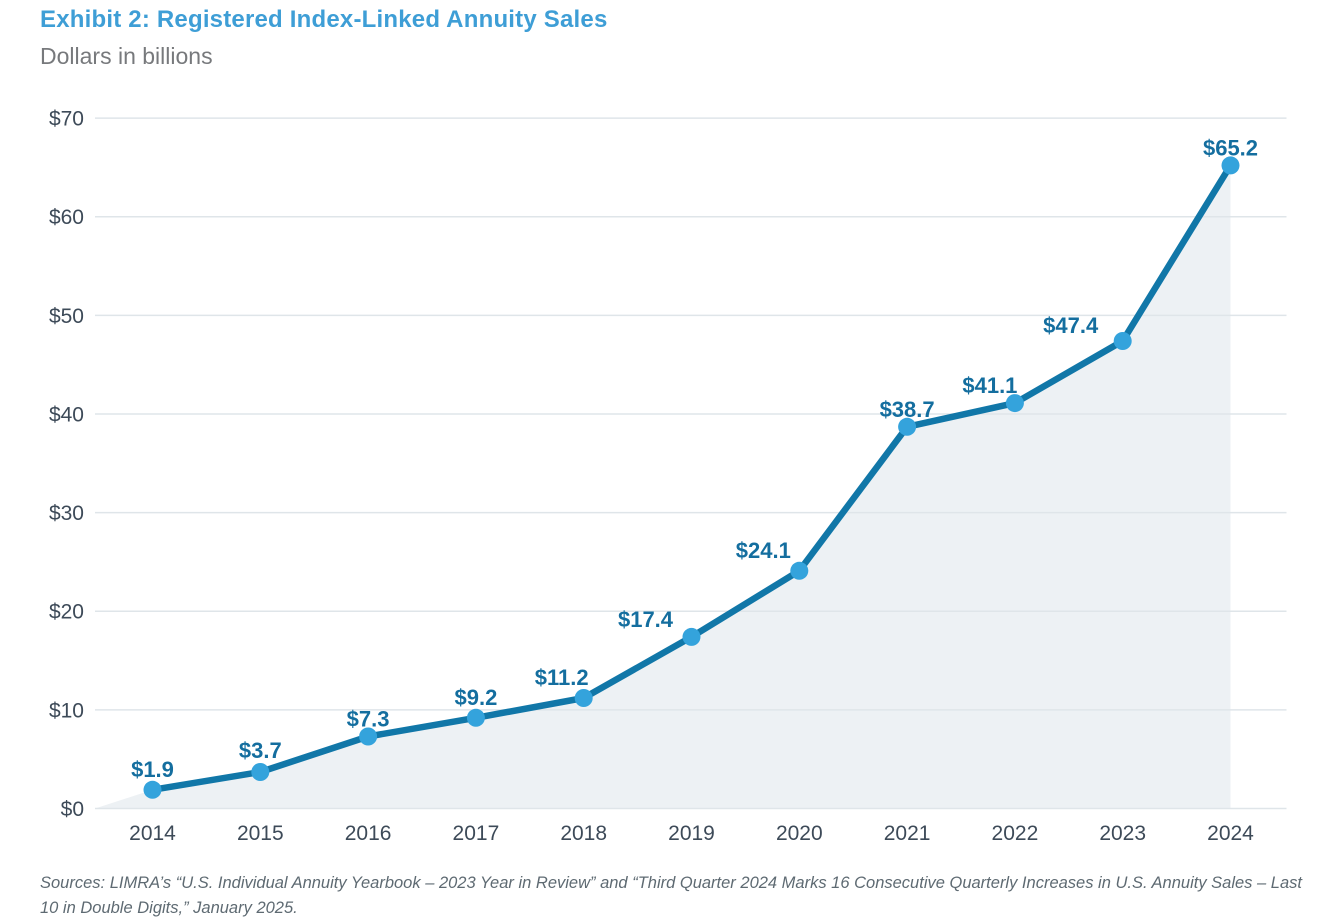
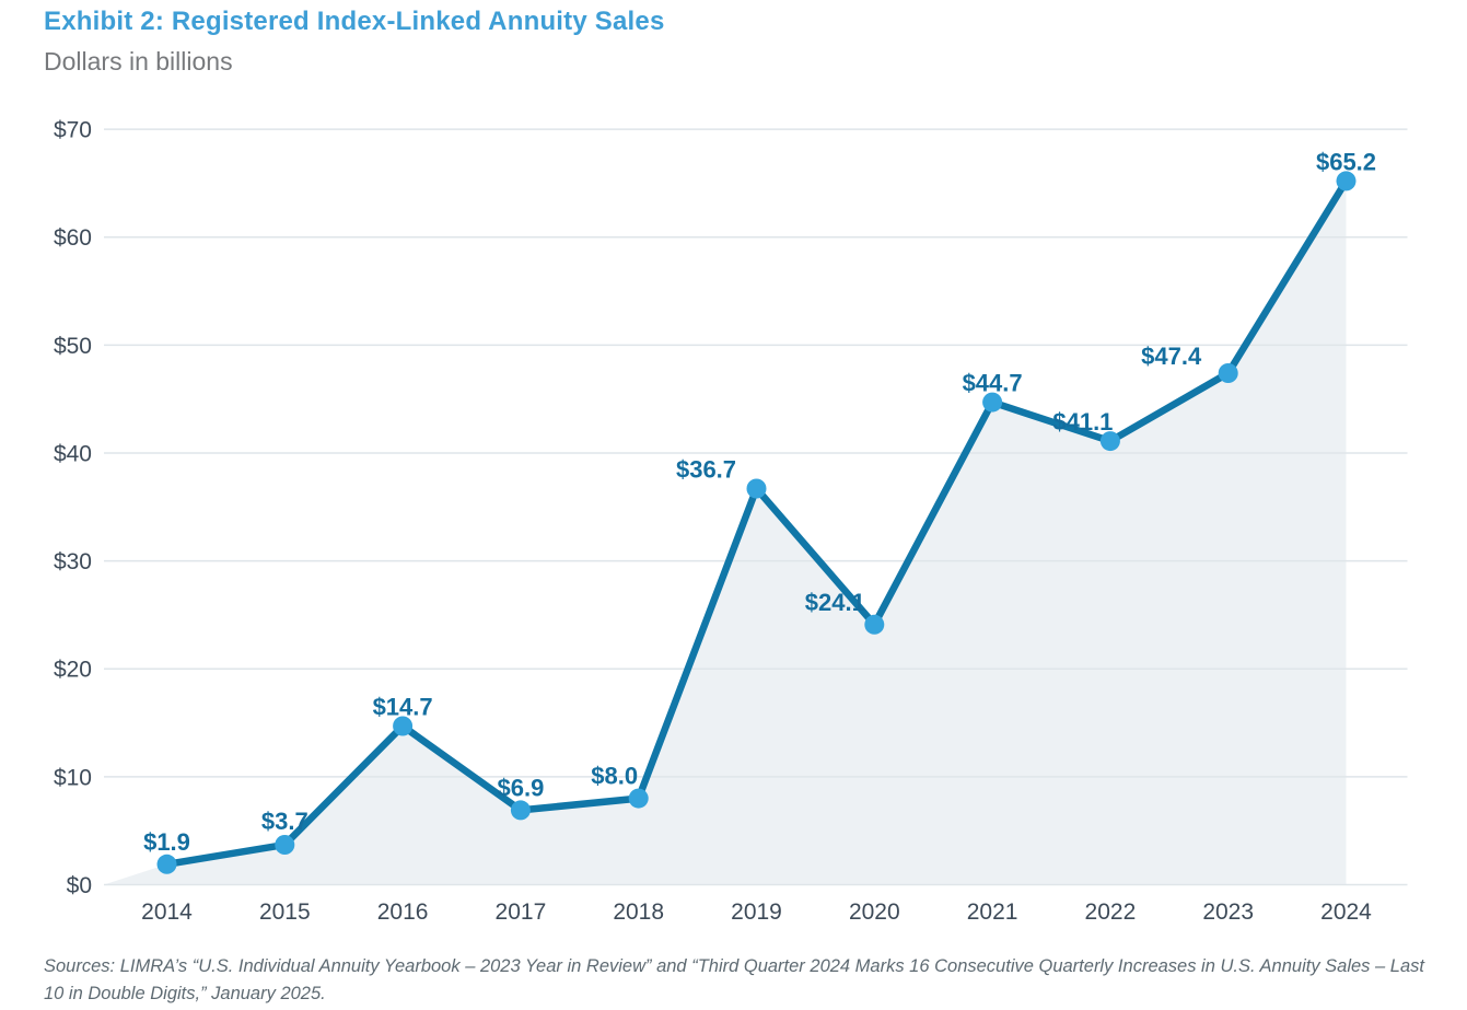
2016: $7.3 -> $14.7
2017: $9.2 -> $6.9
2018: $11.2 -> $8.0
2019: $17.4 -> $36.7
2021: $38.7 -> $44.7
